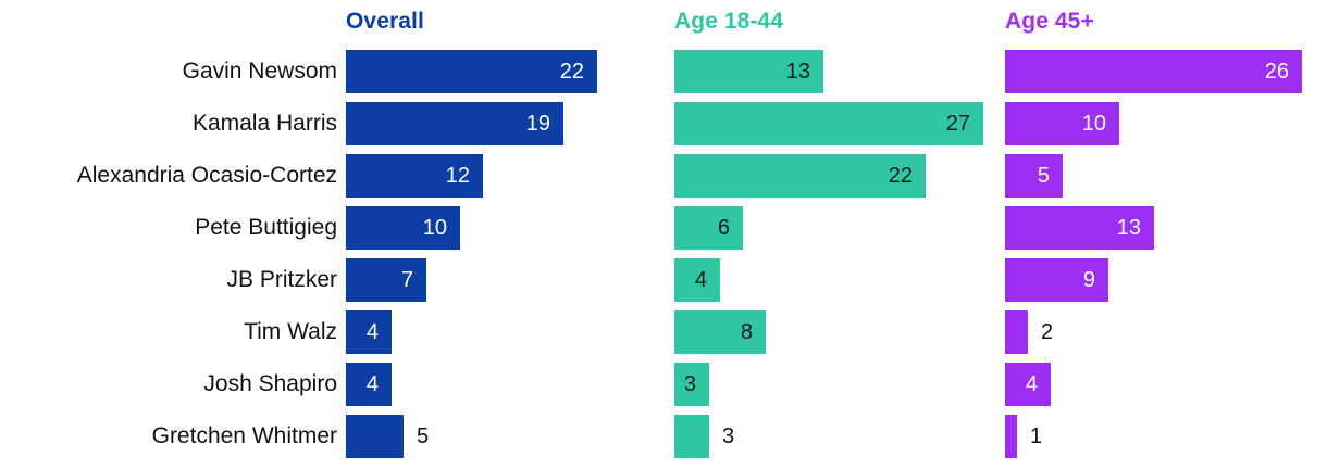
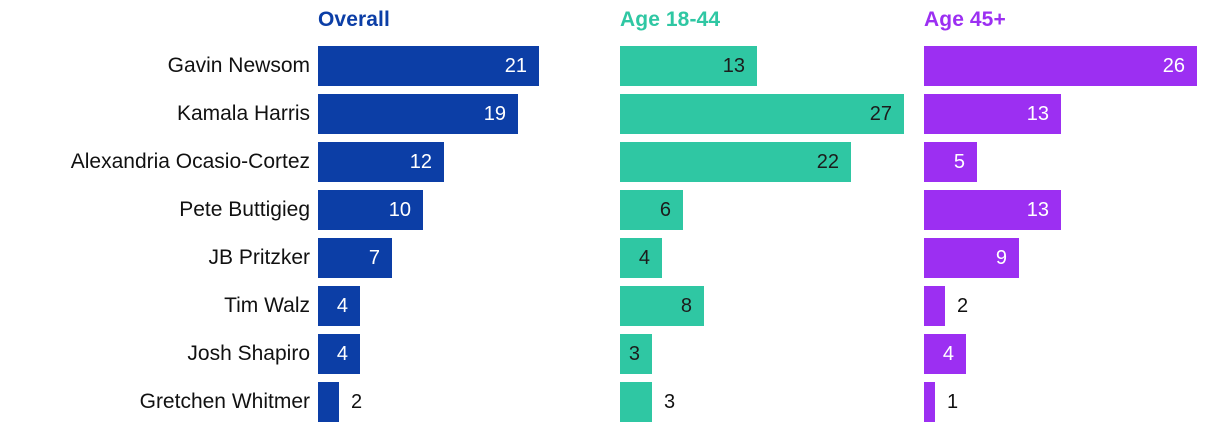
Overall/Gavin Newsom: 22 -> 21
Age 45+/Kamala Harris: 10 -> 13
Overall/Gretchen Whitmer: 5 -> 2
